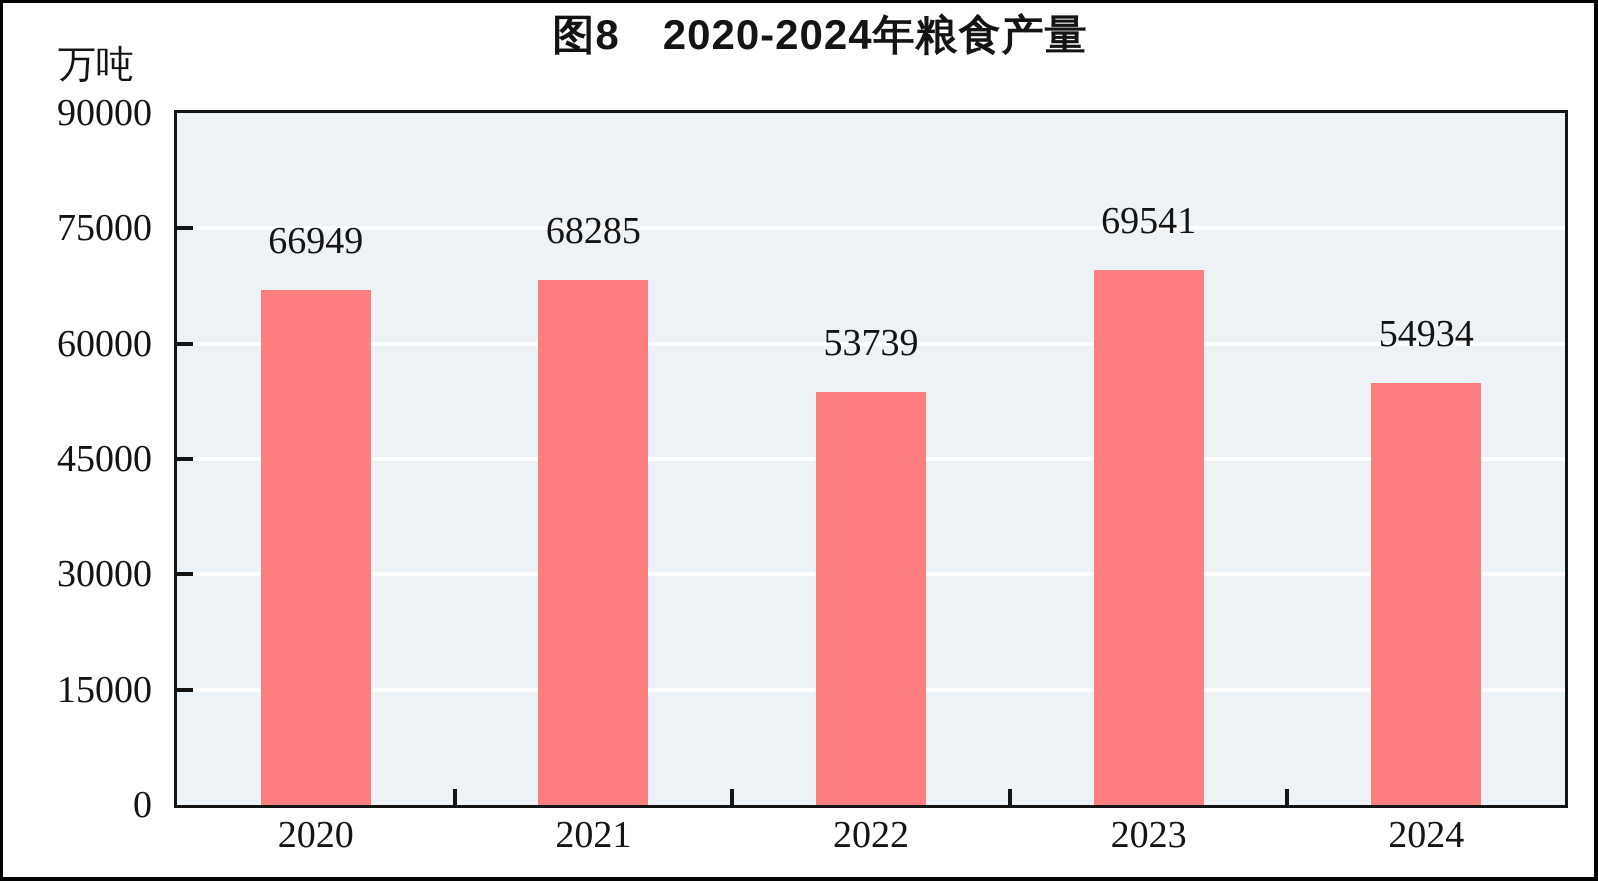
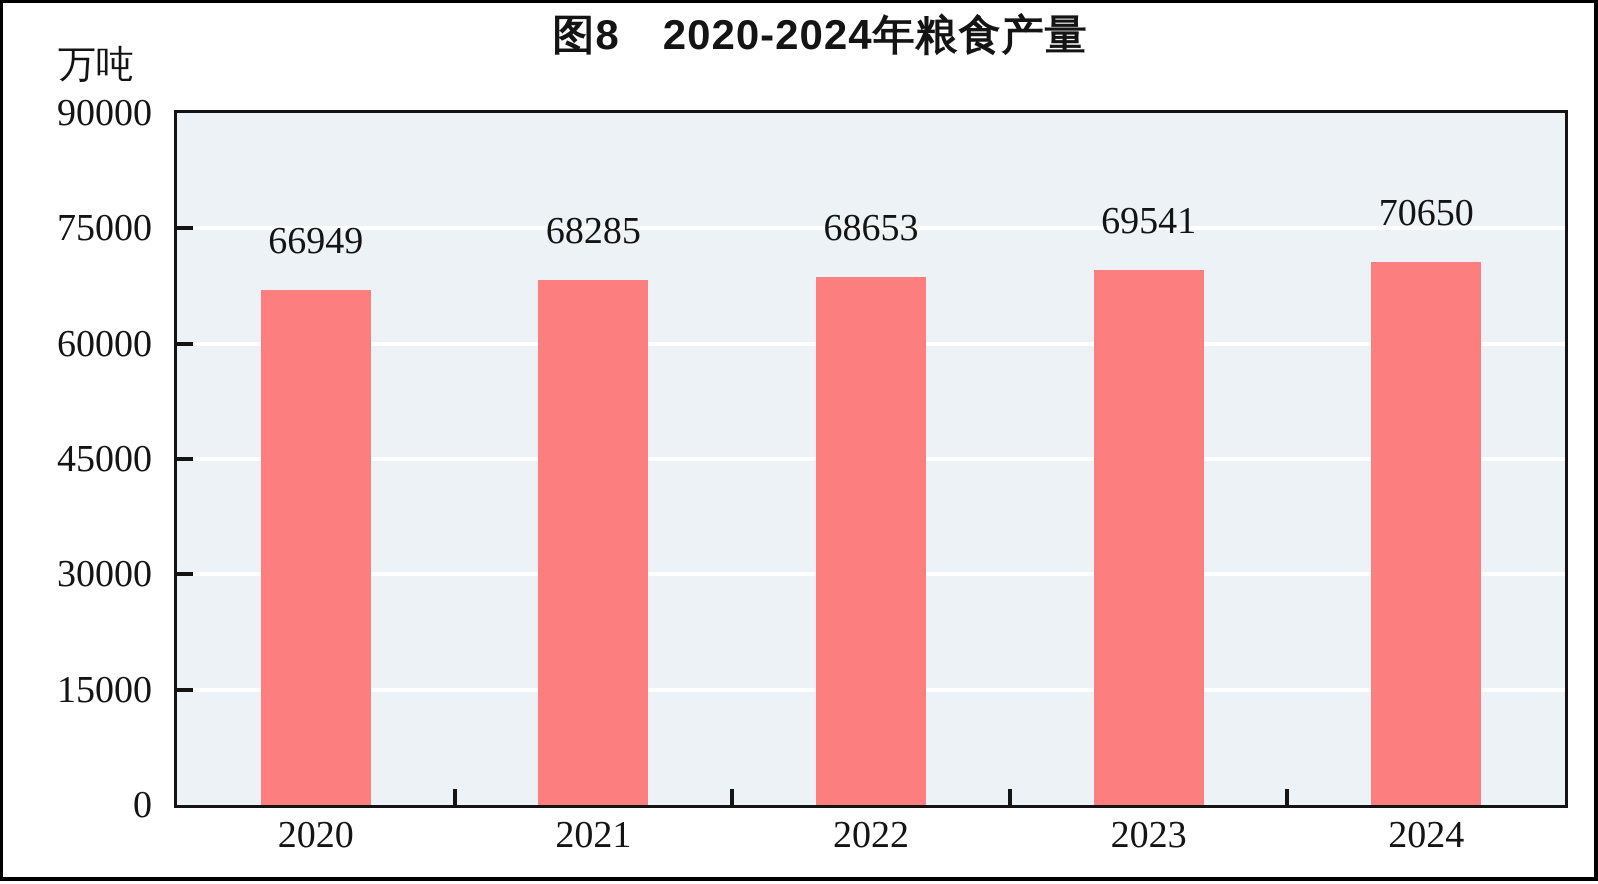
2022: 53739 -> 68653
2024: 54934 -> 70650
